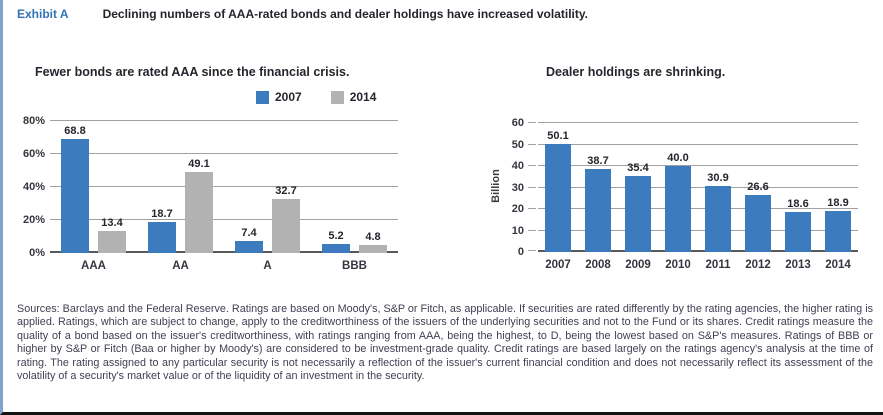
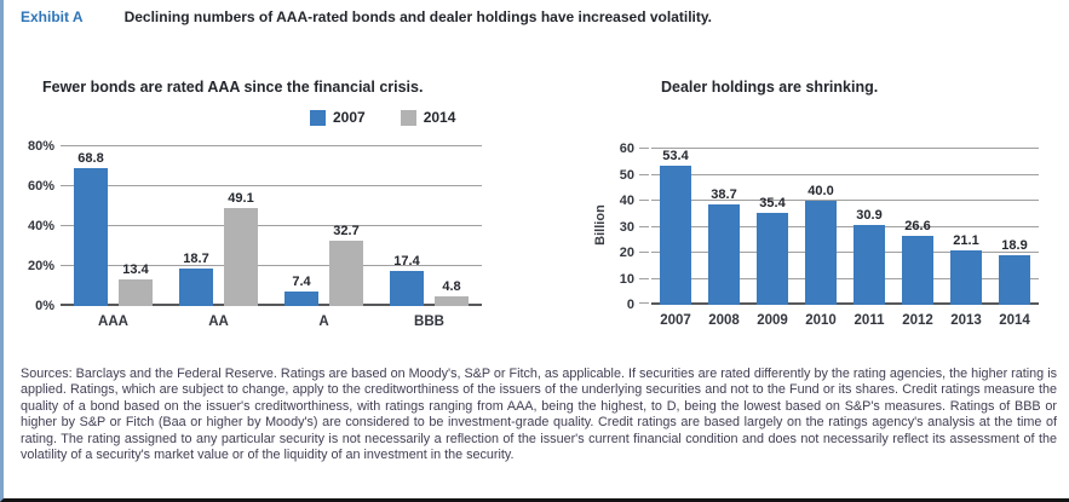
Fewer bonds are rated AAA since the financial crisis./2007/BBB: 5.2 -> 17.4
Dealer holdings are shrinking./2007: 50.1 -> 53.4
Dealer holdings are shrinking./2013: 18.6 -> 21.1
